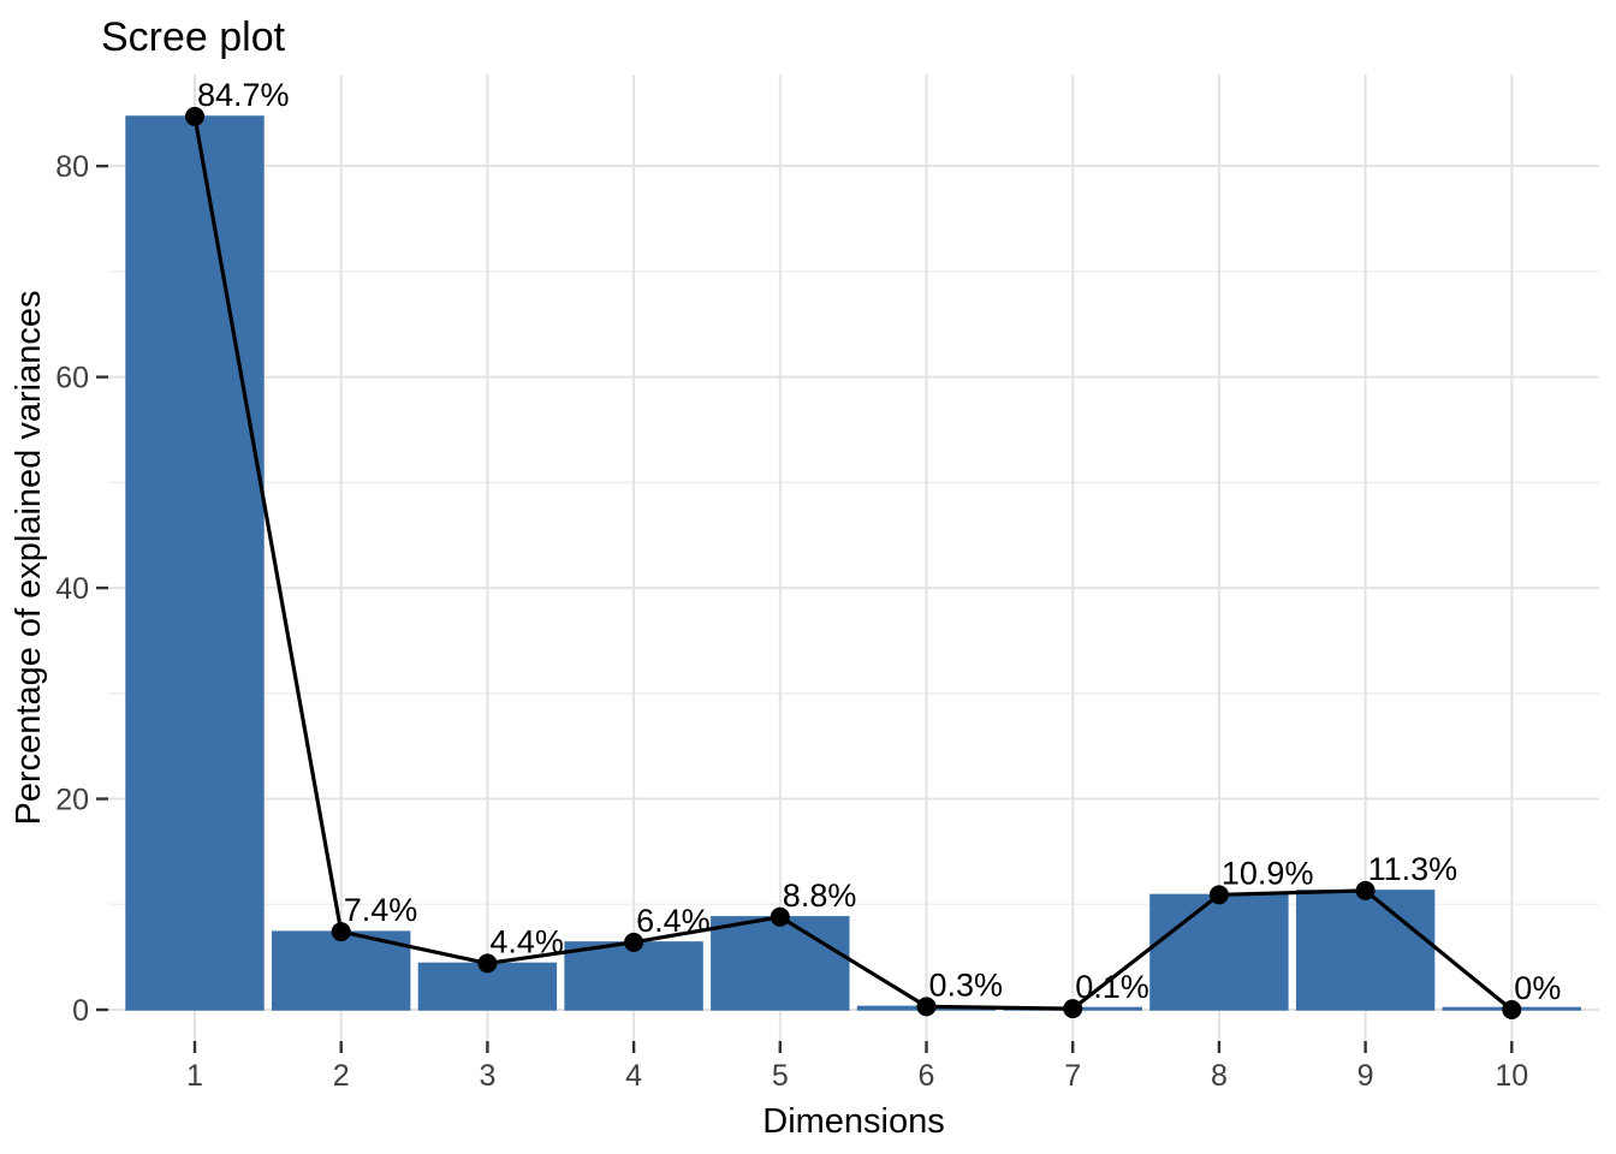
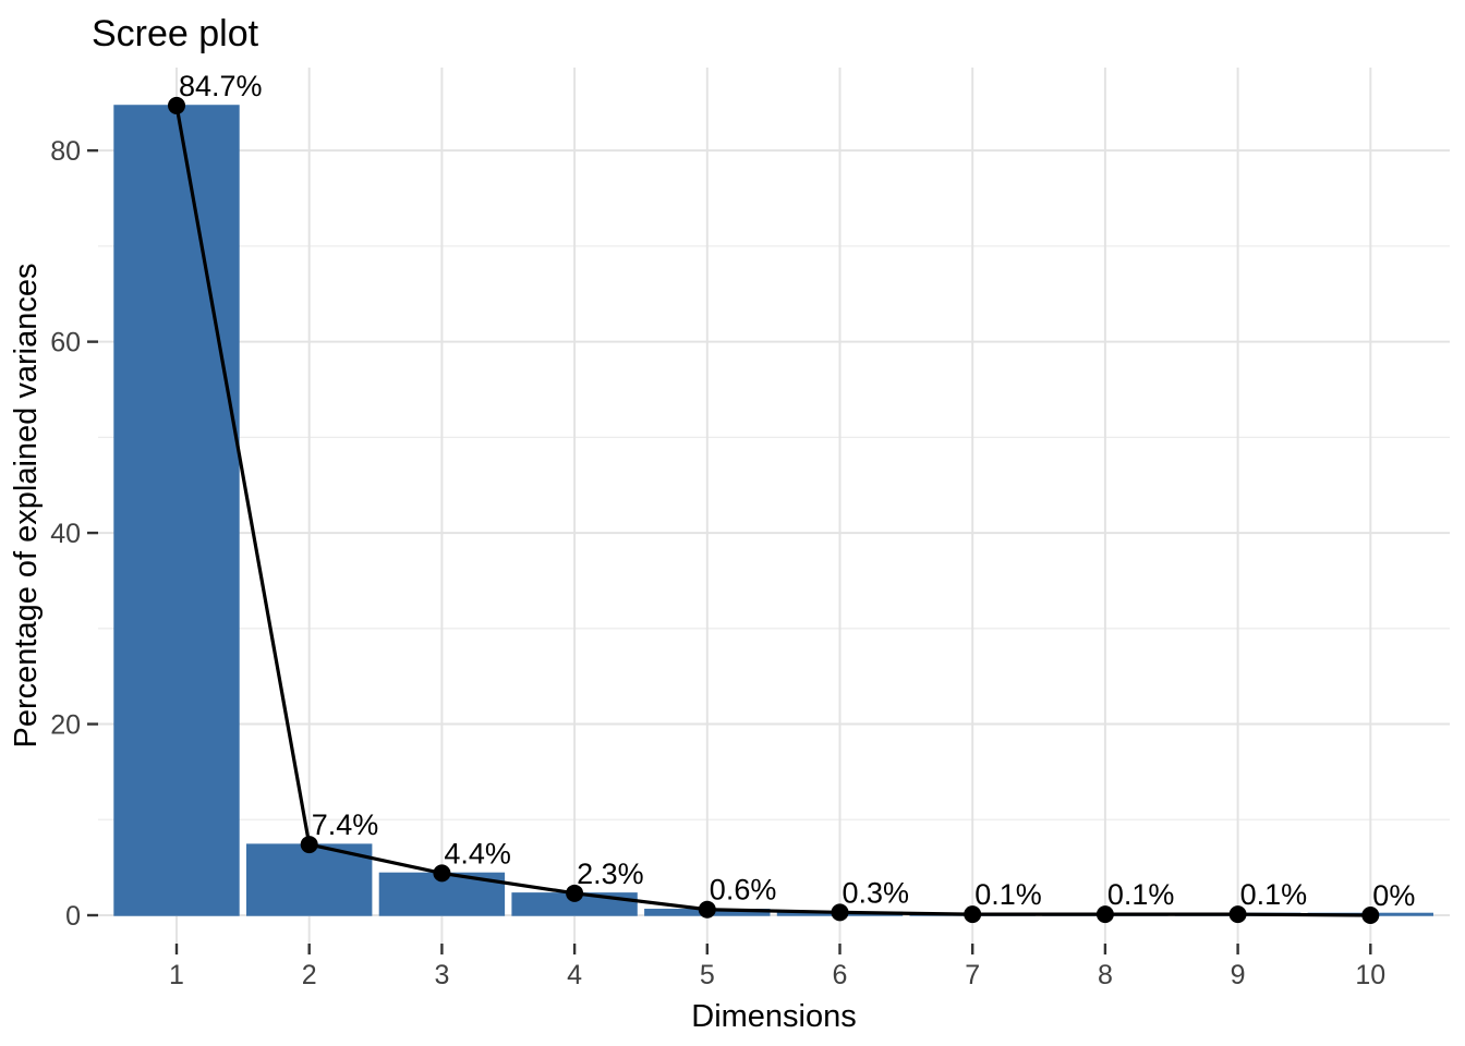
4: 6.4% -> 2.3%
5: 8.8% -> 0.6%
8: 10.9% -> 0.1%
9: 11.3% -> 0.1%
